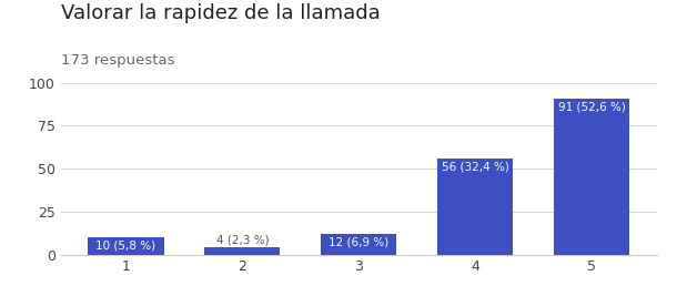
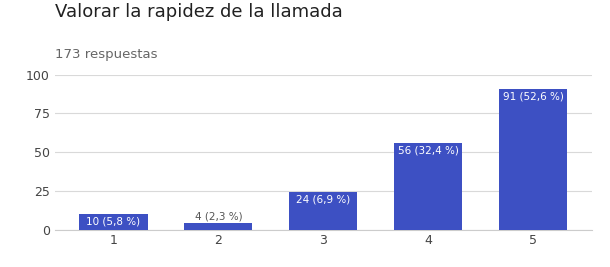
3: 12 -> 24
